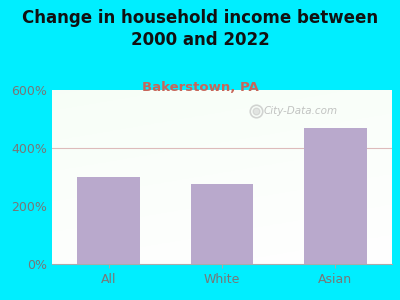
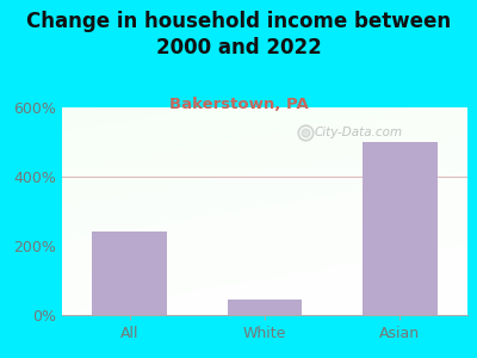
All: 300% -> 240%
White: 275% -> 45%
Asian: 470% -> 500%
